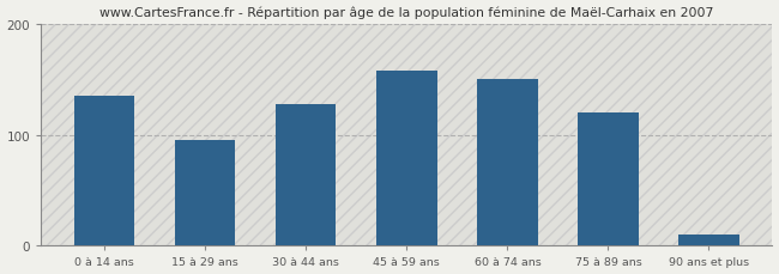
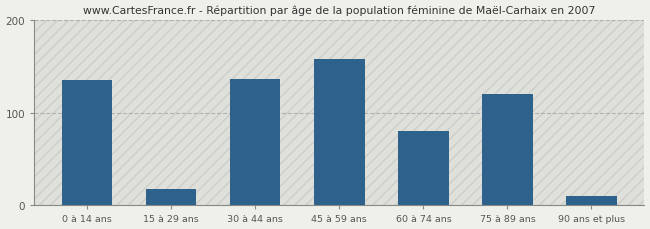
15 à 29 ans: 95 -> 18
30 à 44 ans: 128 -> 136
60 à 74 ans: 150 -> 80
